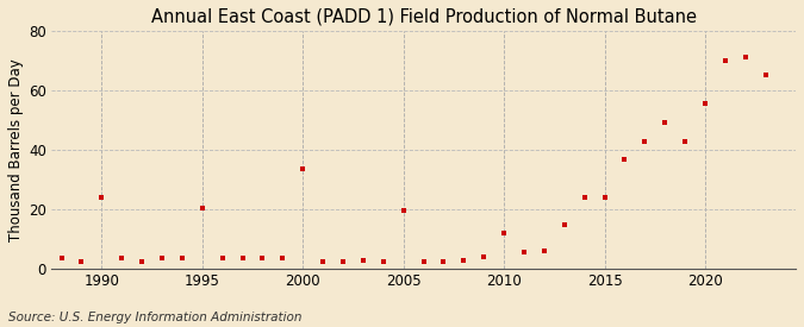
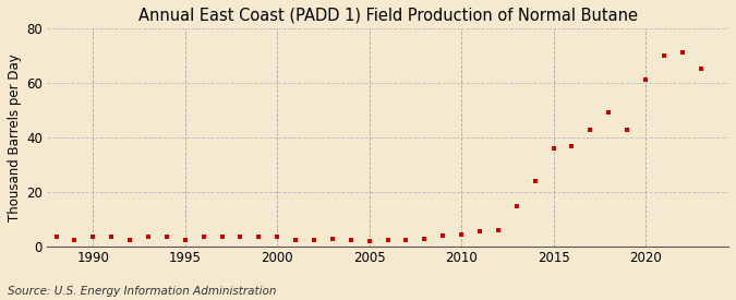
1990: 24.0 -> 3.5
1995: 20.5 -> 2.5
2000: 33.5 -> 3.5
2005: 19.5 -> 2.0
2010: 12.0 -> 4.5
2015: 24.0 -> 36.0
2020: 55.5 -> 61.0
